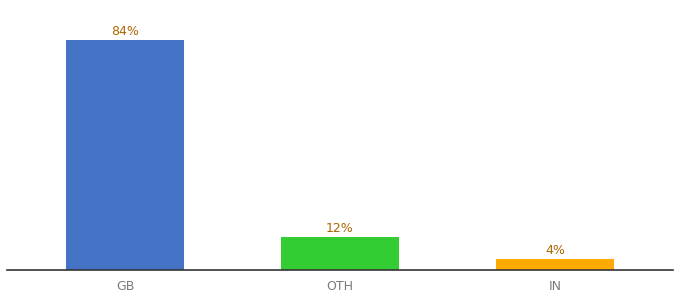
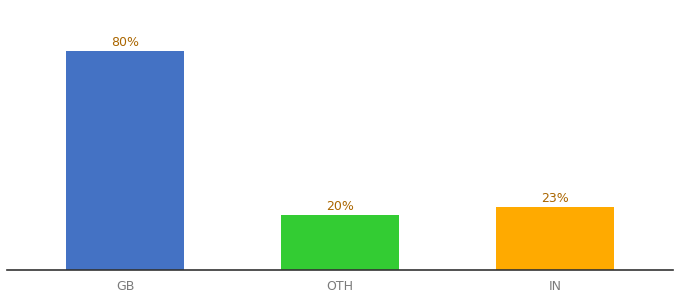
GB: 84% -> 80%
OTH: 12% -> 20%
IN: 4% -> 23%
